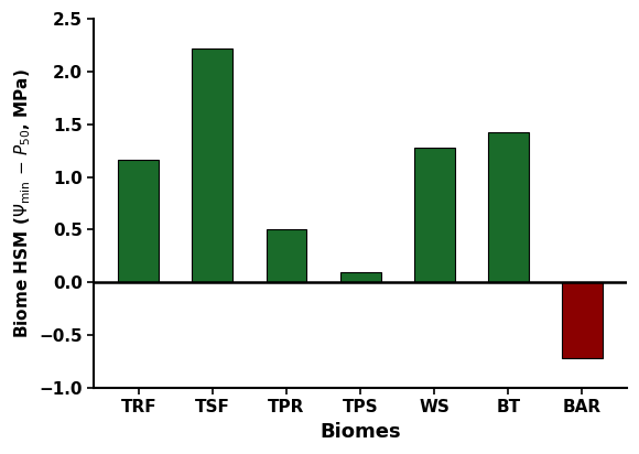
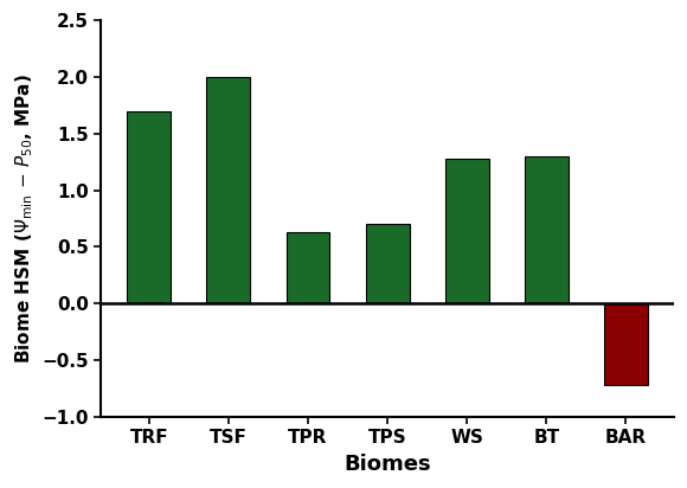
TRF: 1.16 -> 1.70
TSF: 2.22 -> 2.00
TPR: 0.50 -> 0.63
TPS: 0.10 -> 0.70
BT: 1.42 -> 1.30
